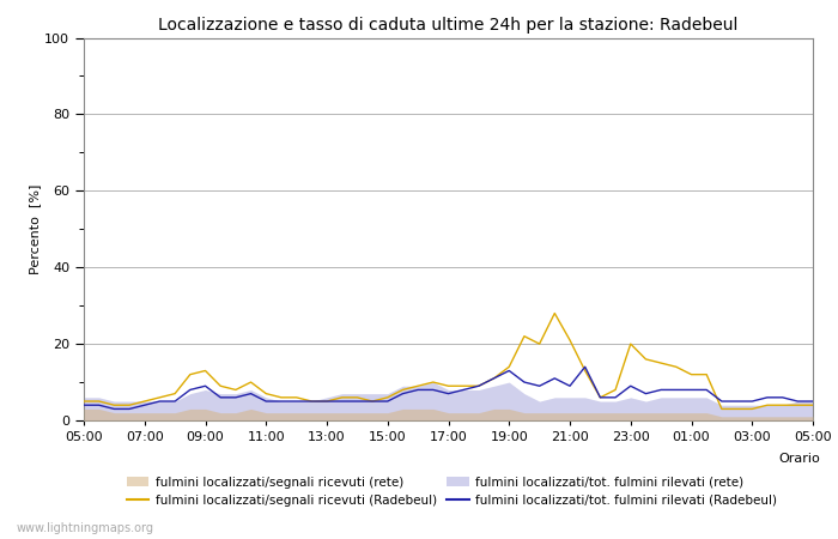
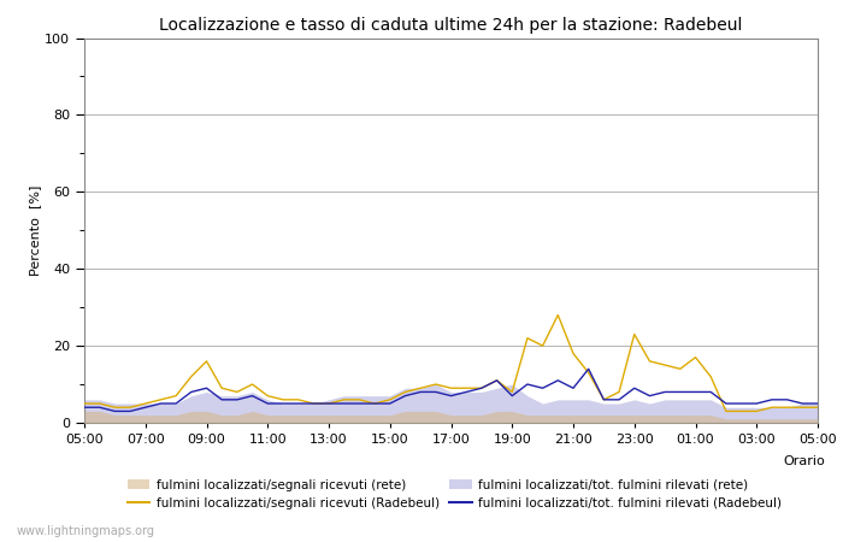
fulmini localizzati/segnali ricevuti (Radebeul)/09:00: 13 -> 16
fulmini localizzati/segnali ricevuti (Radebeul)/19:00: 14 -> 8
fulmini localizzati/tot. fulmini rilevati (Radebeul)/19:00: 13 -> 7
fulmini localizzati/segnali ricevuti (Radebeul)/21:00: 21 -> 18
fulmini localizzati/segnali ricevuti (Radebeul)/23:00: 20 -> 23
fulmini localizzati/segnali ricevuti (Radebeul)/01:00: 12 -> 17
